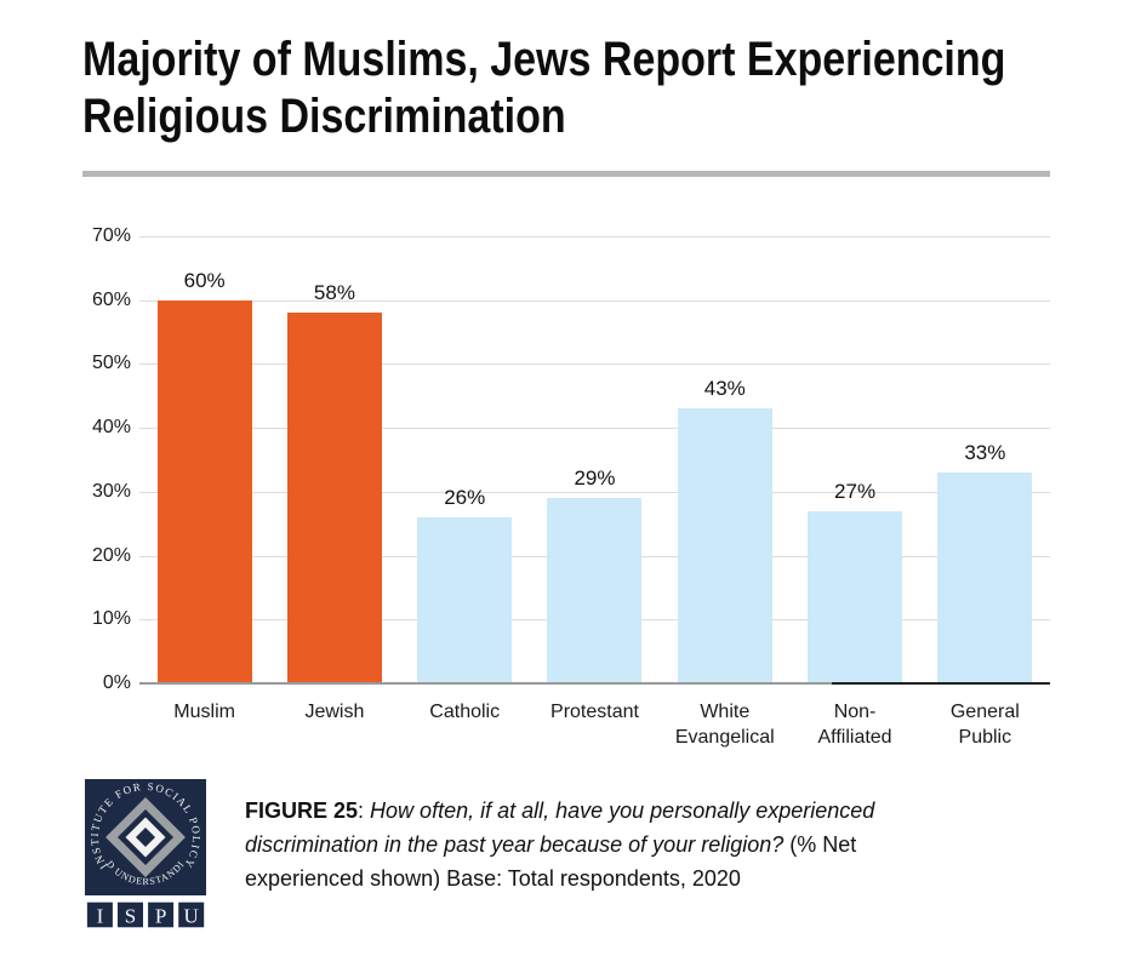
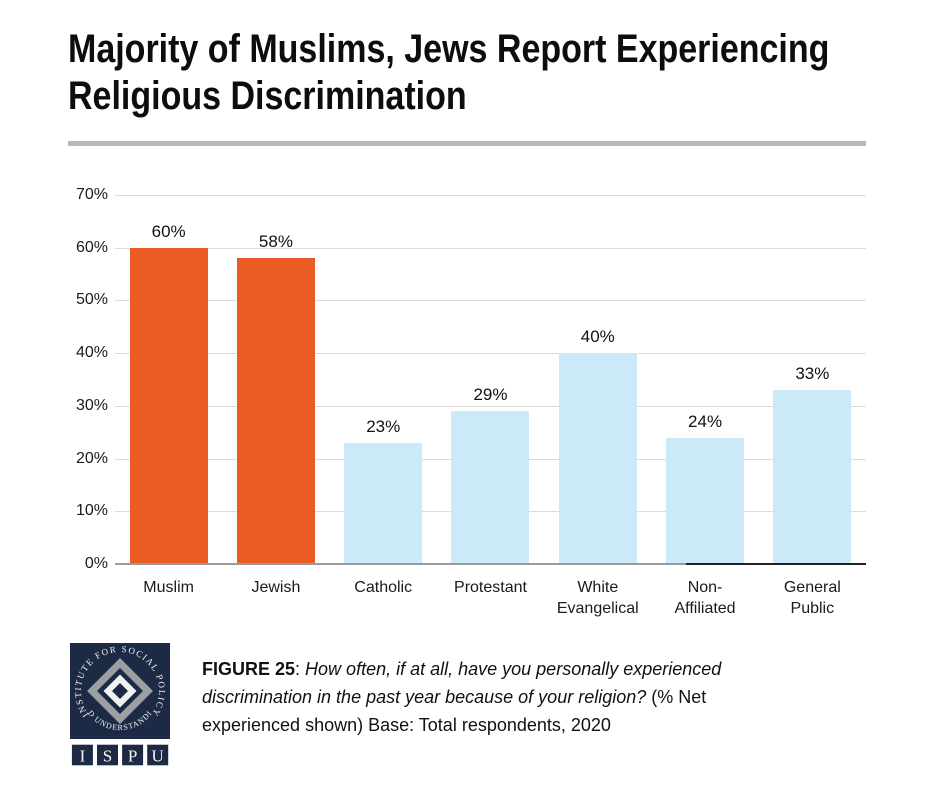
Catholic: 26% -> 23%
White Evangelical: 43% -> 40%
Non-Affiliated: 27% -> 24%
